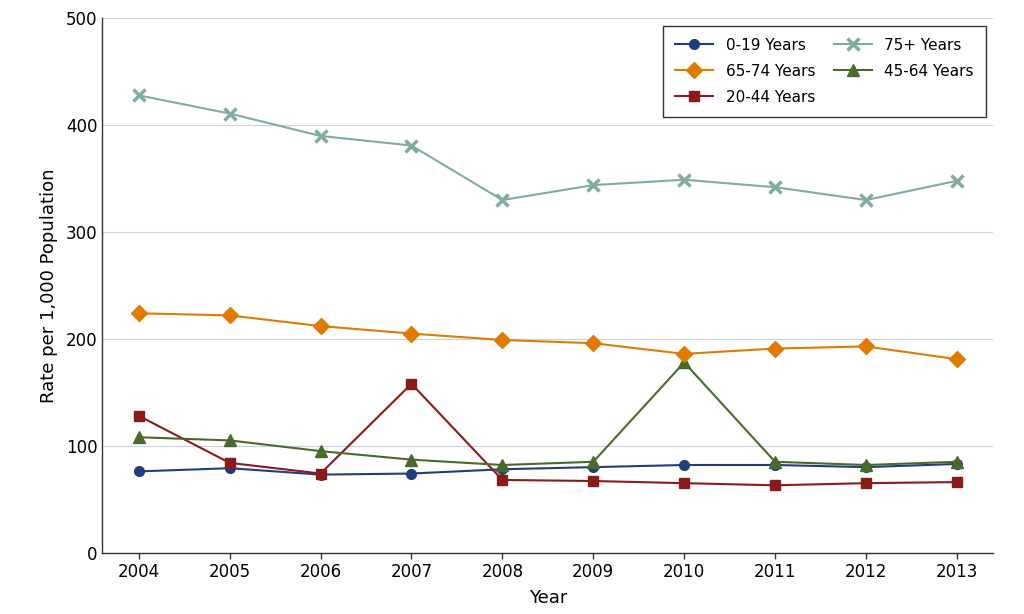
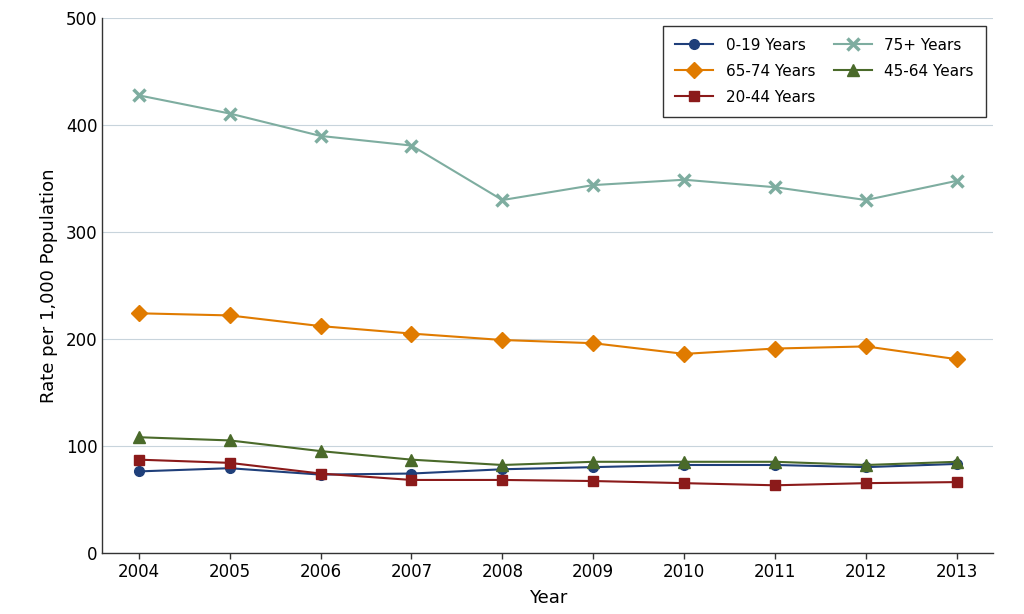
20-44 Years/2004: 128 -> 87
20-44 Years/2007: 158 -> 68
45-64 Years/2010: 178 -> 85
